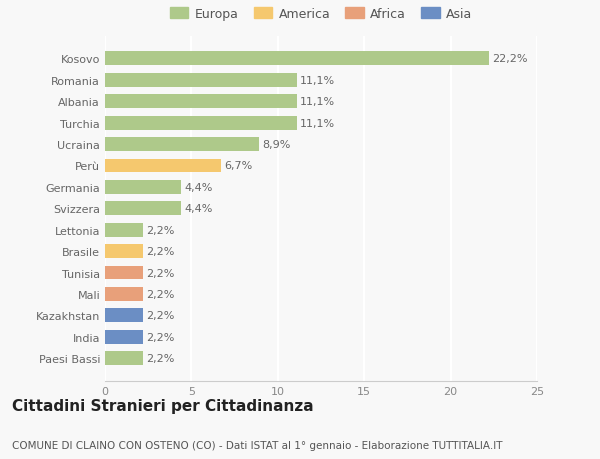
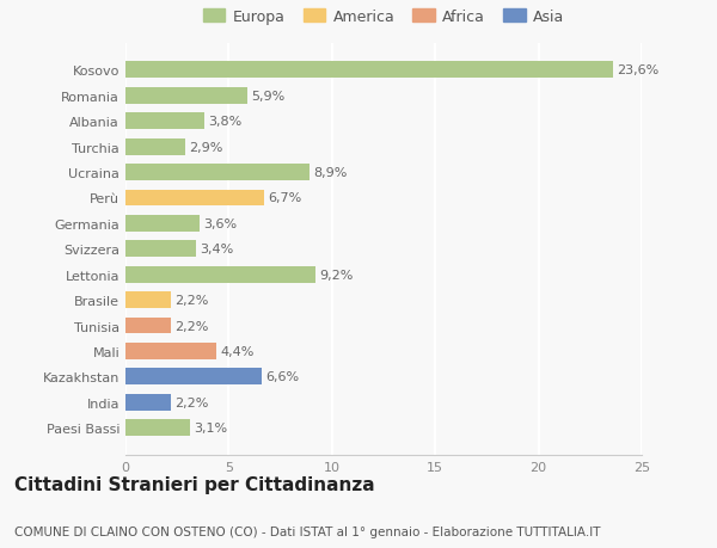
Kosovo: 22,2% -> 23,6%
Romania: 11,1% -> 5,9%
Albania: 11,1% -> 3,8%
Turchia: 11,1% -> 2,9%
Germania: 4,4% -> 3,6%
Svizzera: 4,4% -> 3,4%
Lettonia: 2,2% -> 9,2%
Mali: 2,2% -> 4,4%
Kazakhstan: 2,2% -> 6,6%
Paesi Bassi: 2,2% -> 3,1%
